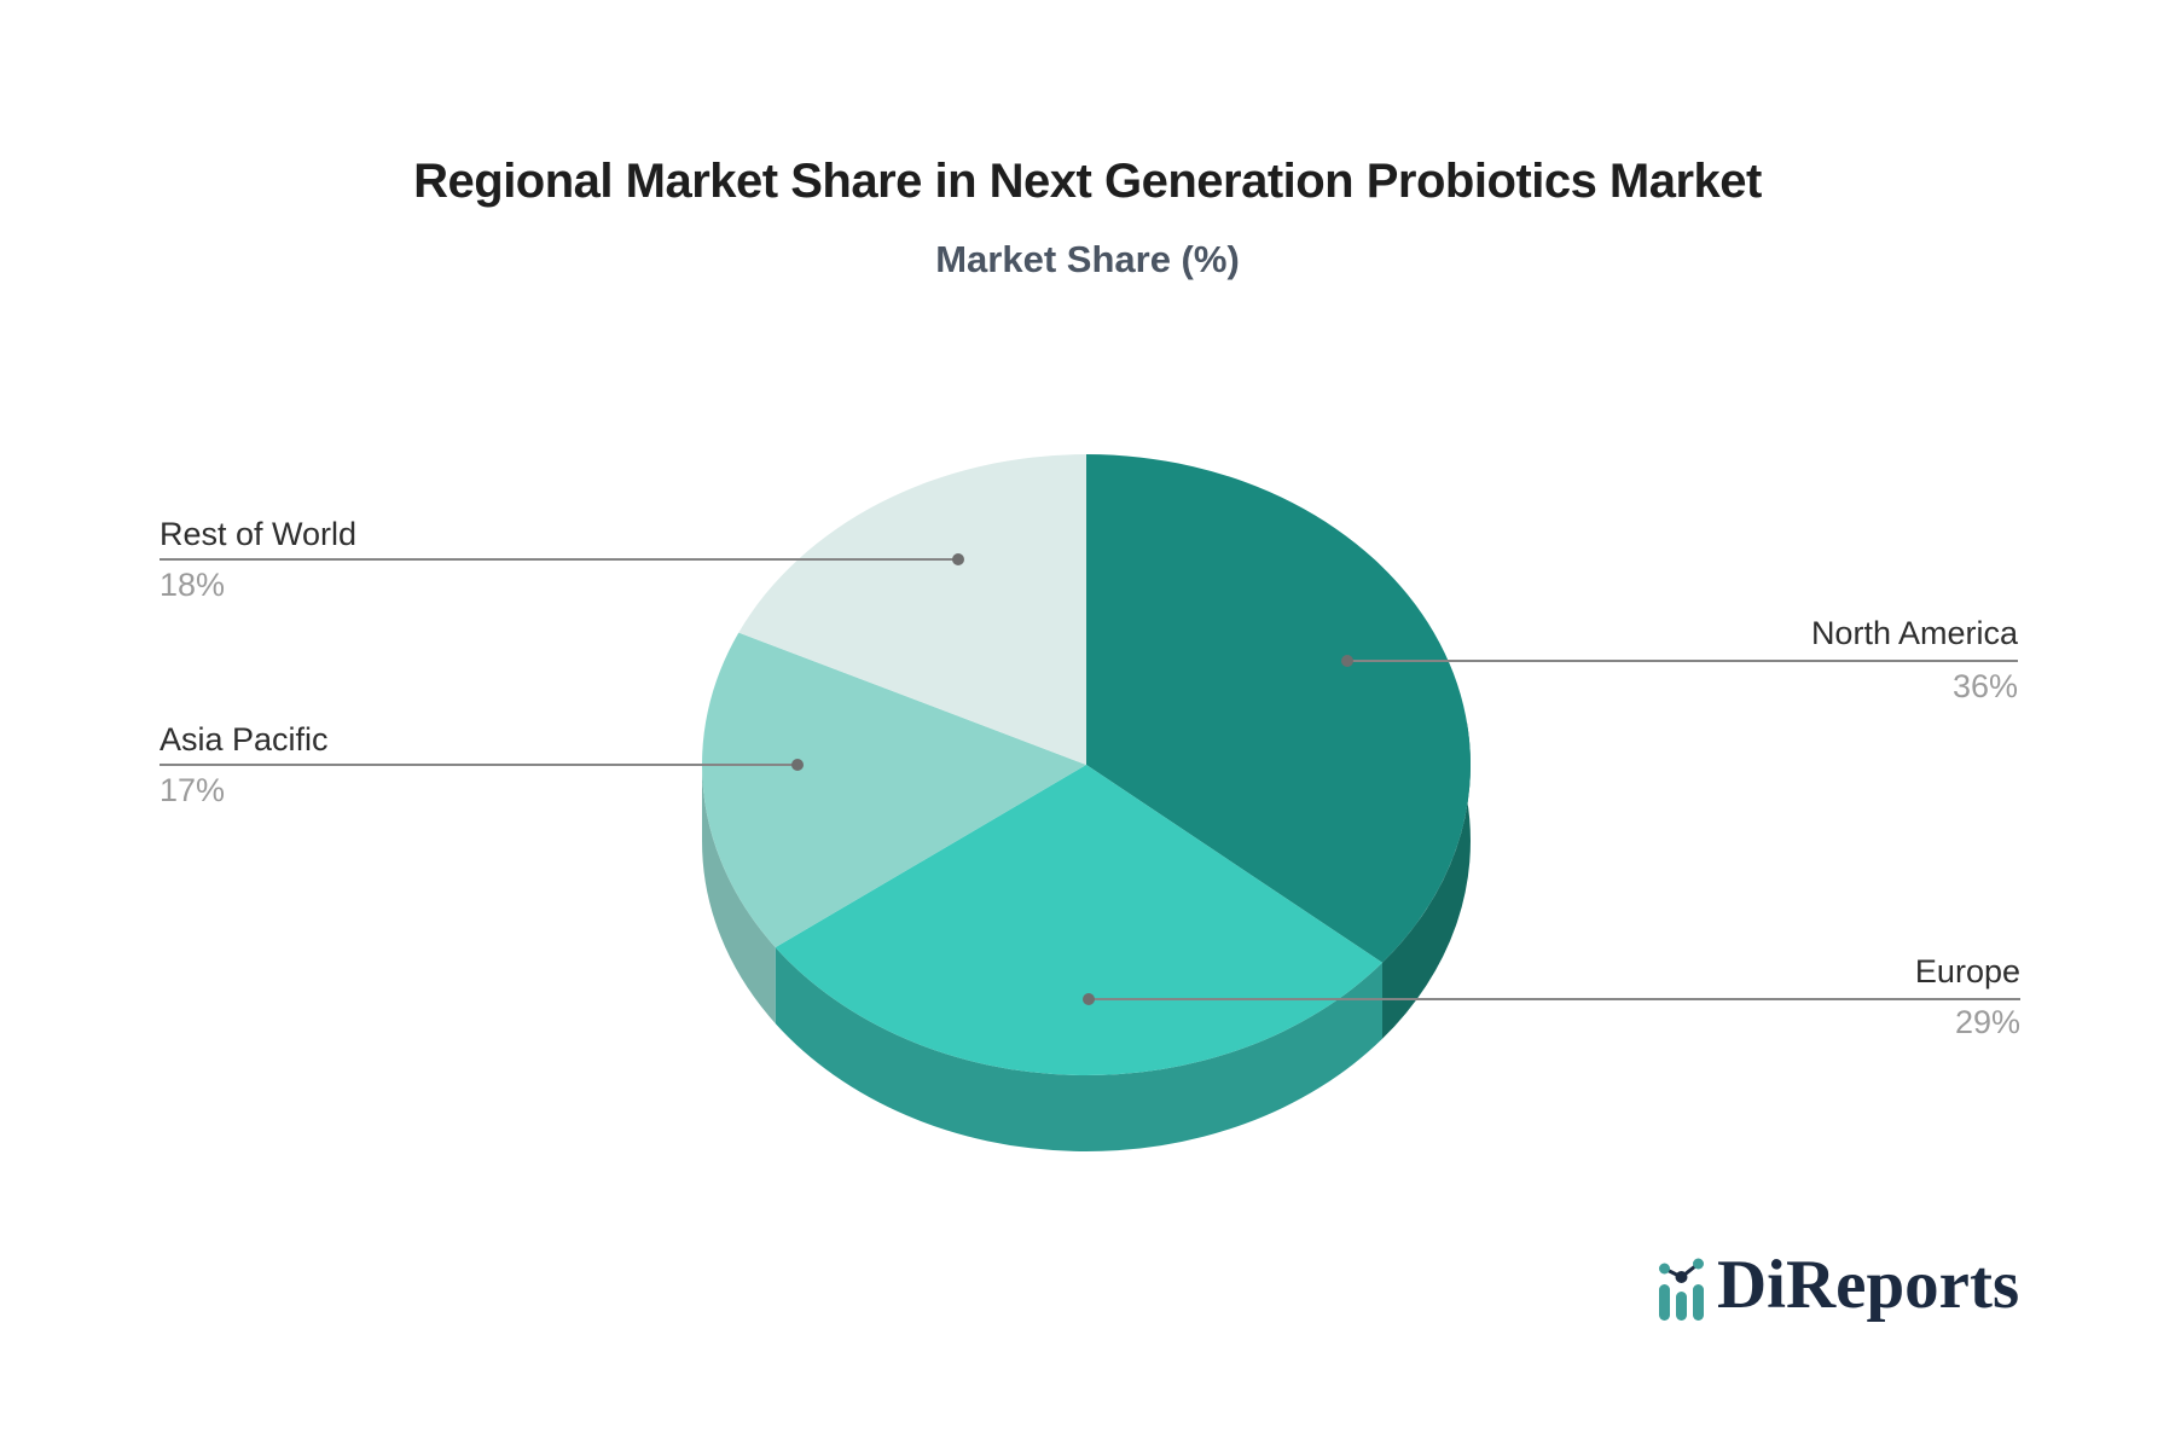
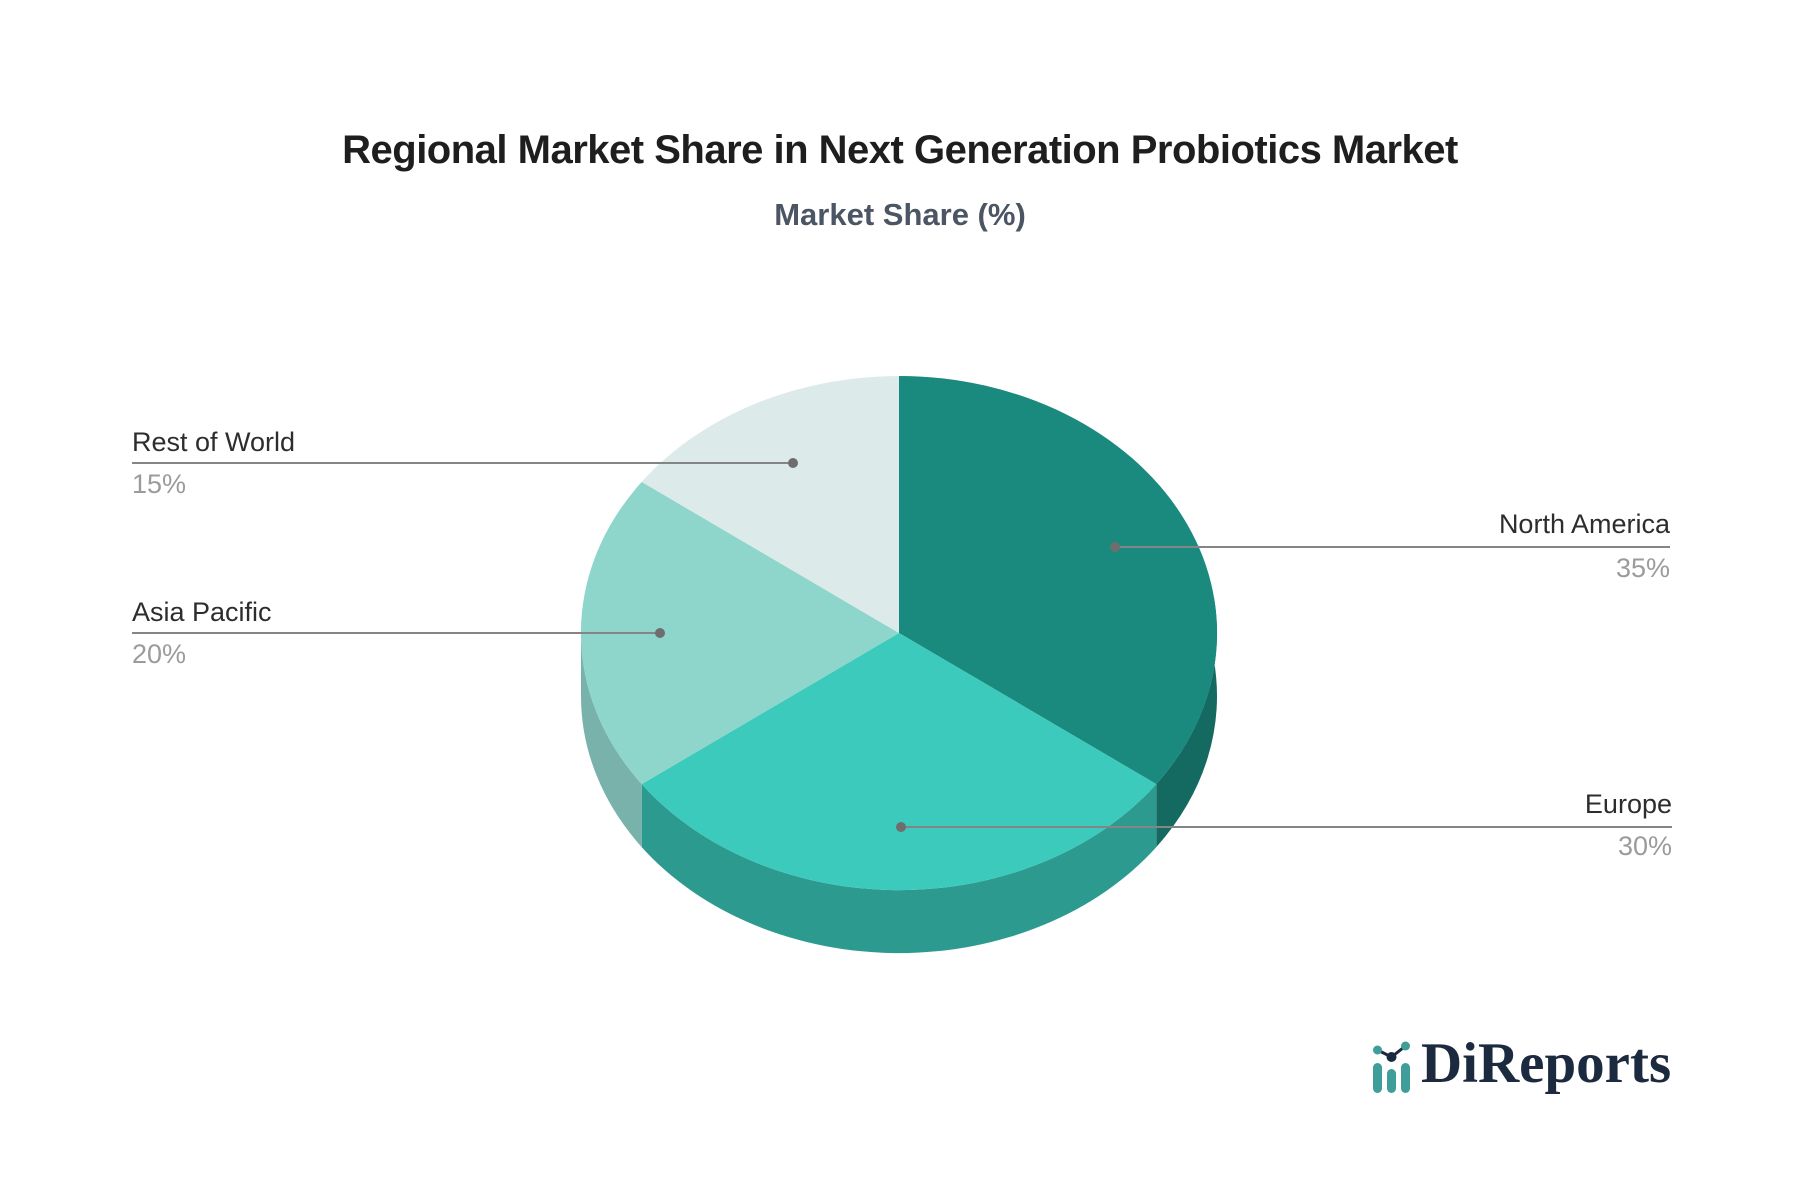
North America: 36% -> 35%
Europe: 29% -> 30%
Asia Pacific: 17% -> 20%
Rest of World: 18% -> 15%
